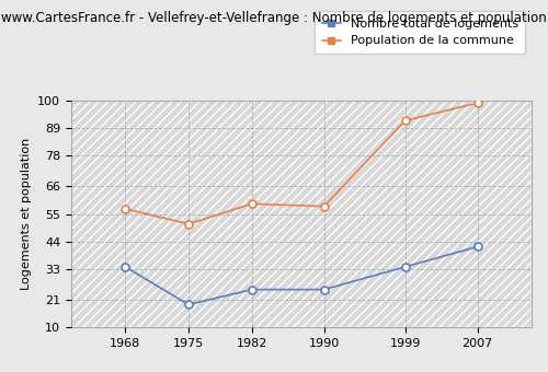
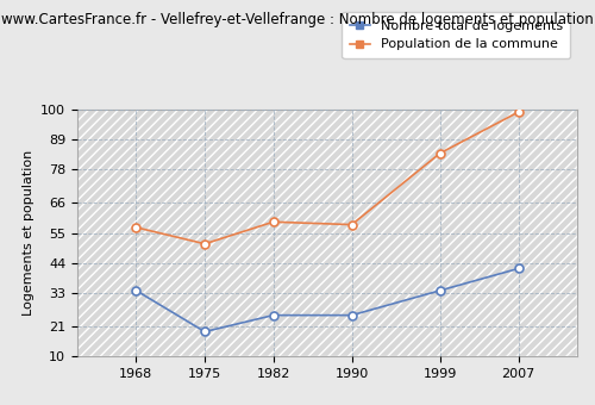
Population de la commune/1999: 92 -> 84
